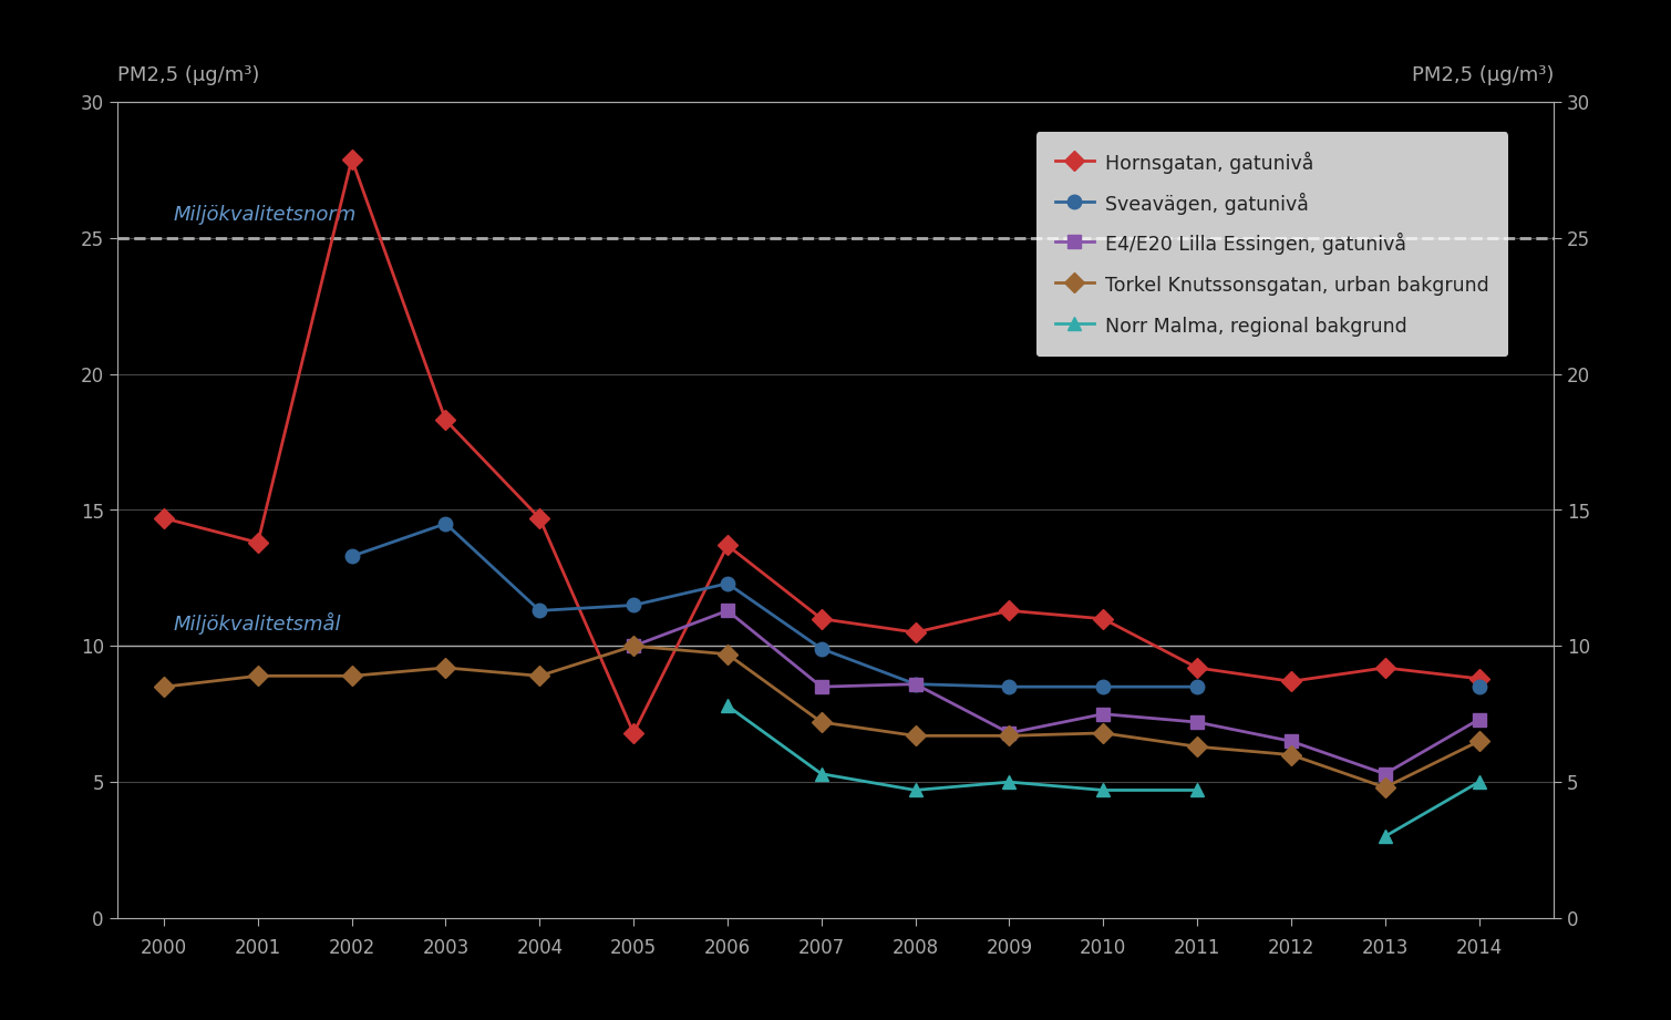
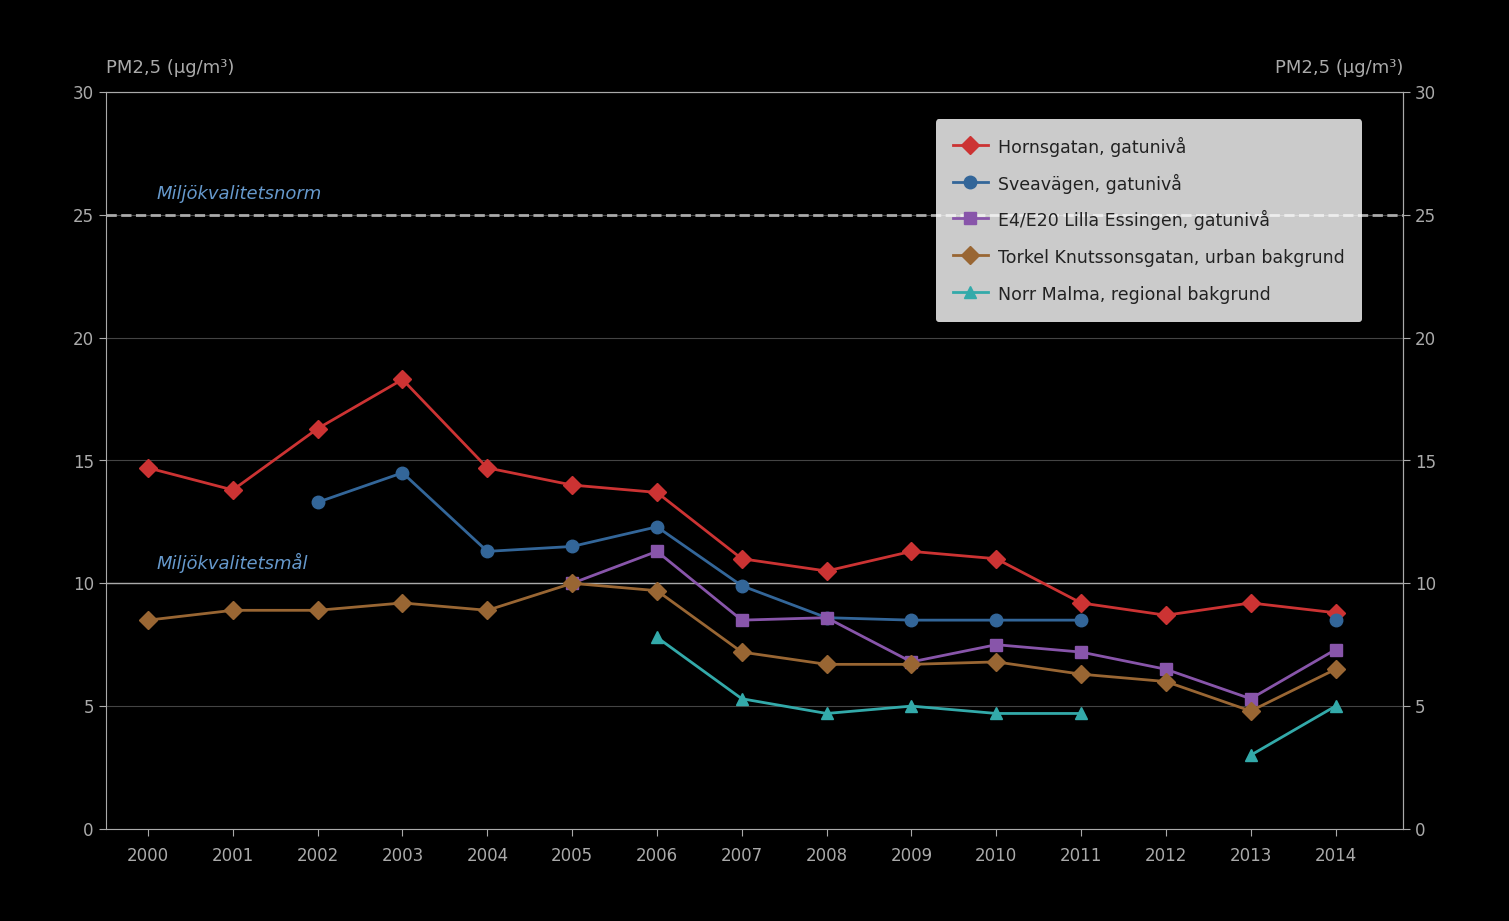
Hornsgatan, gatunivå/2002: 27.9 -> 16.3
Hornsgatan, gatunivå/2005: 6.8 -> 14.0
